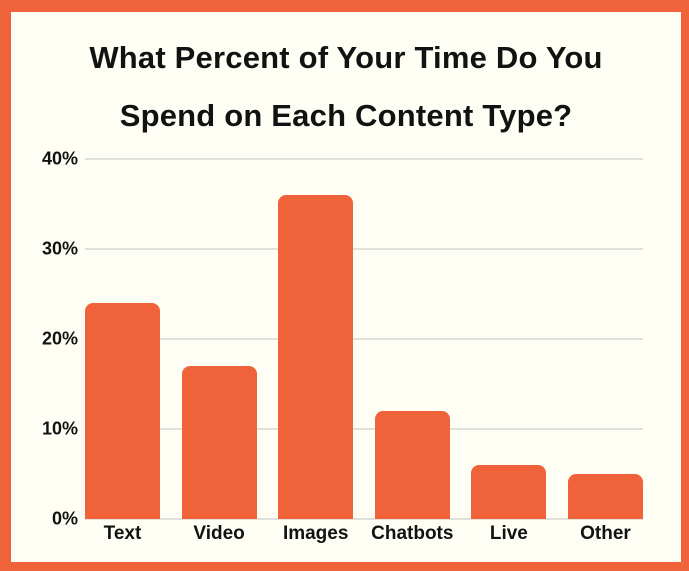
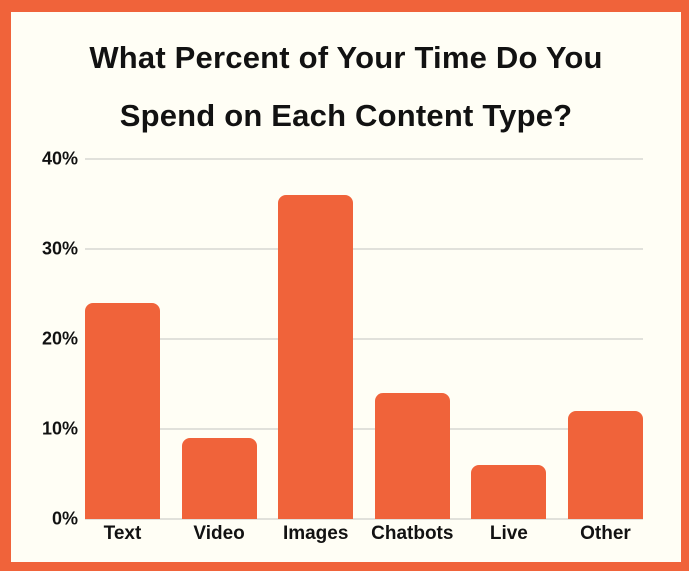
Video: 17% -> 9%
Chatbots: 12% -> 14%
Other: 5% -> 12%
